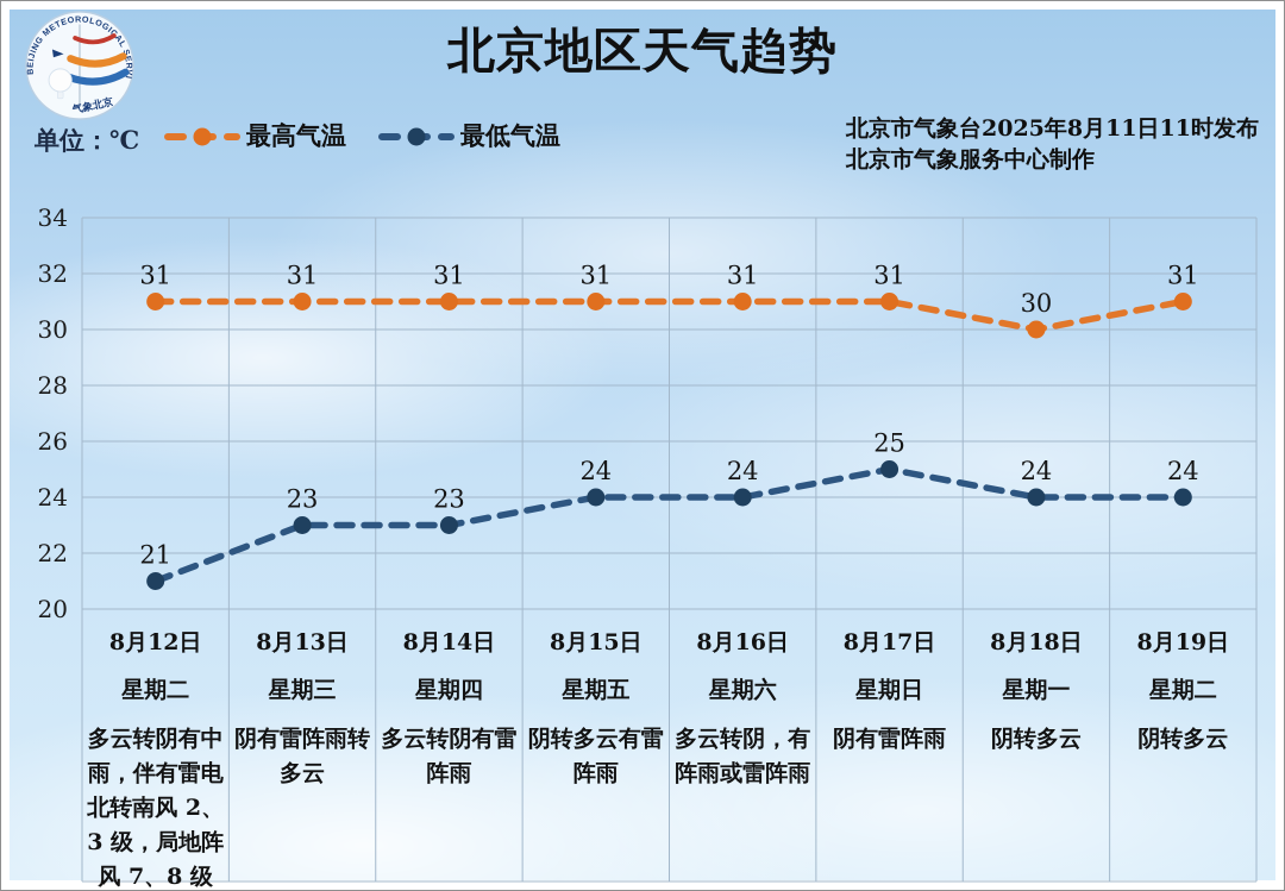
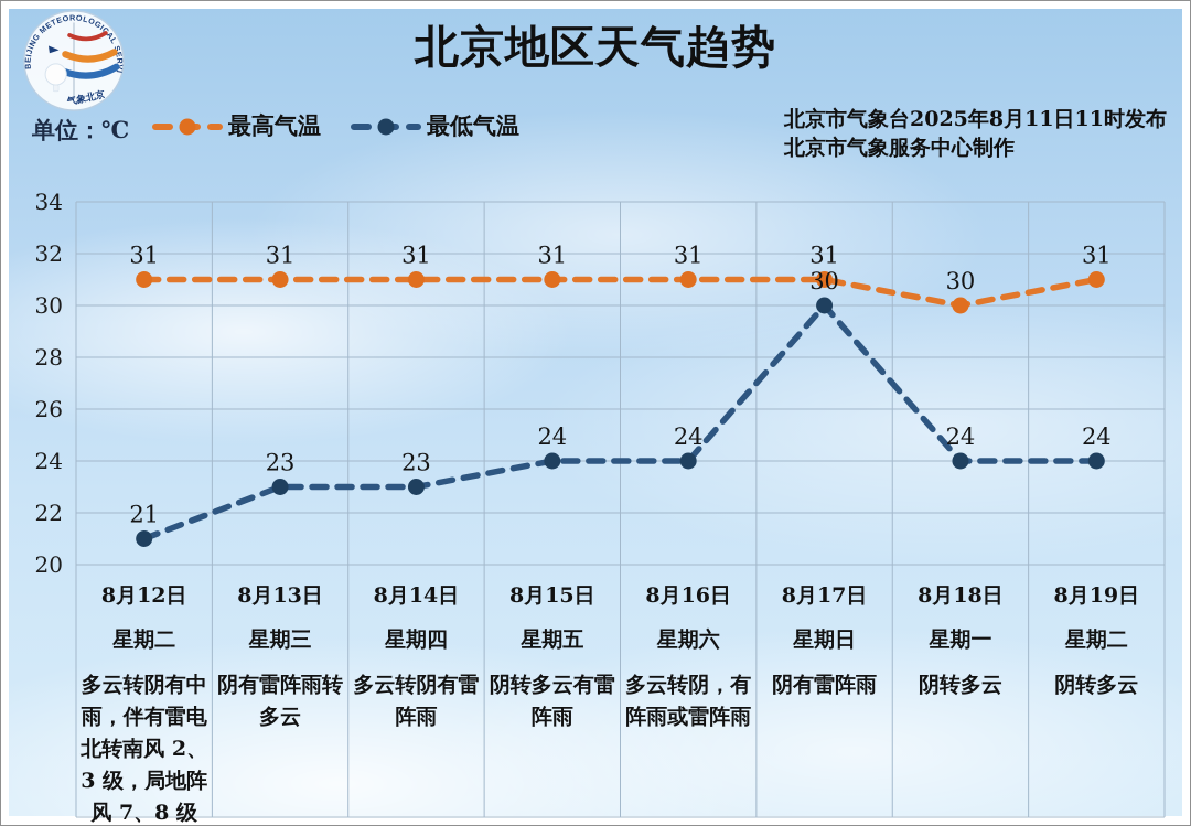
最低气温/8月17日: 25 -> 30
